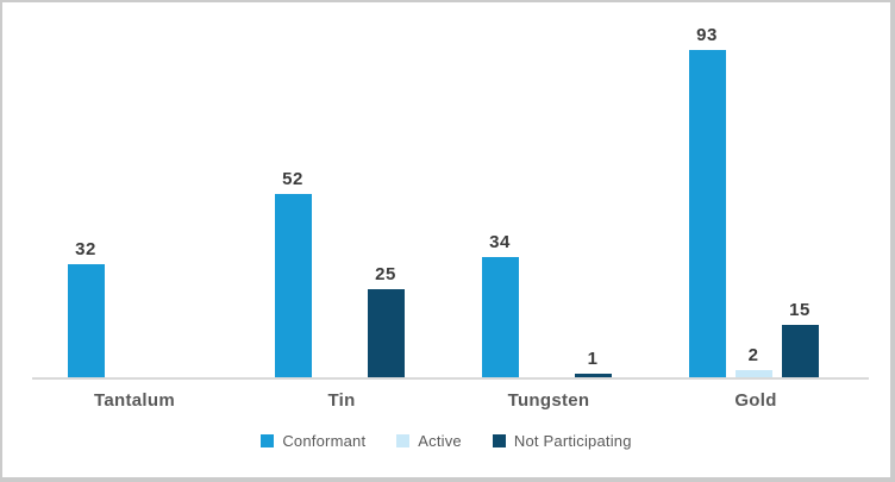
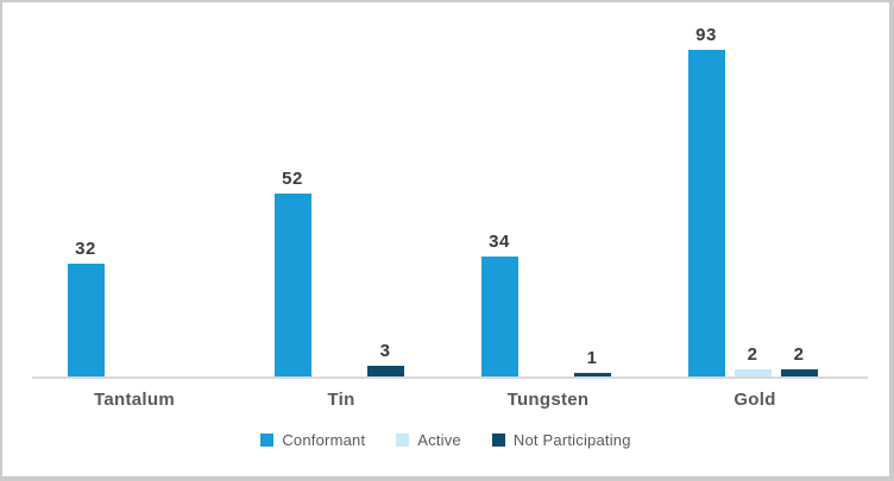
Not Participating/Tin: 25 -> 3
Not Participating/Gold: 15 -> 2
